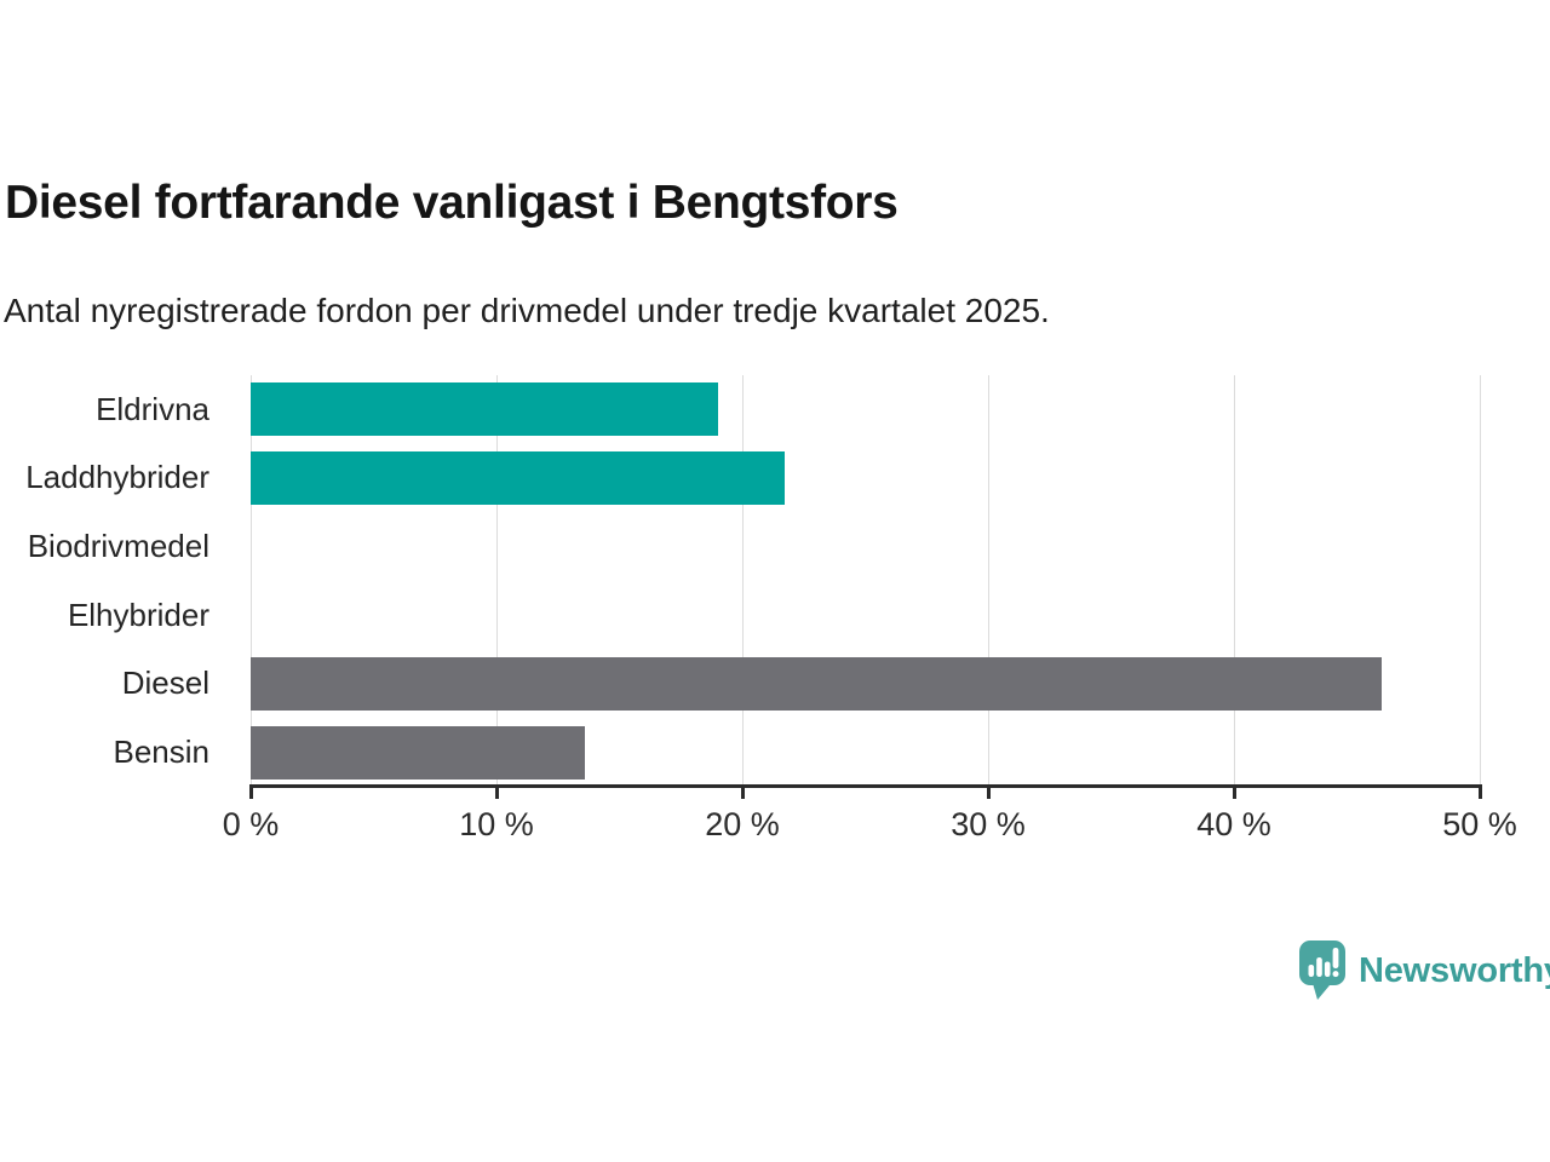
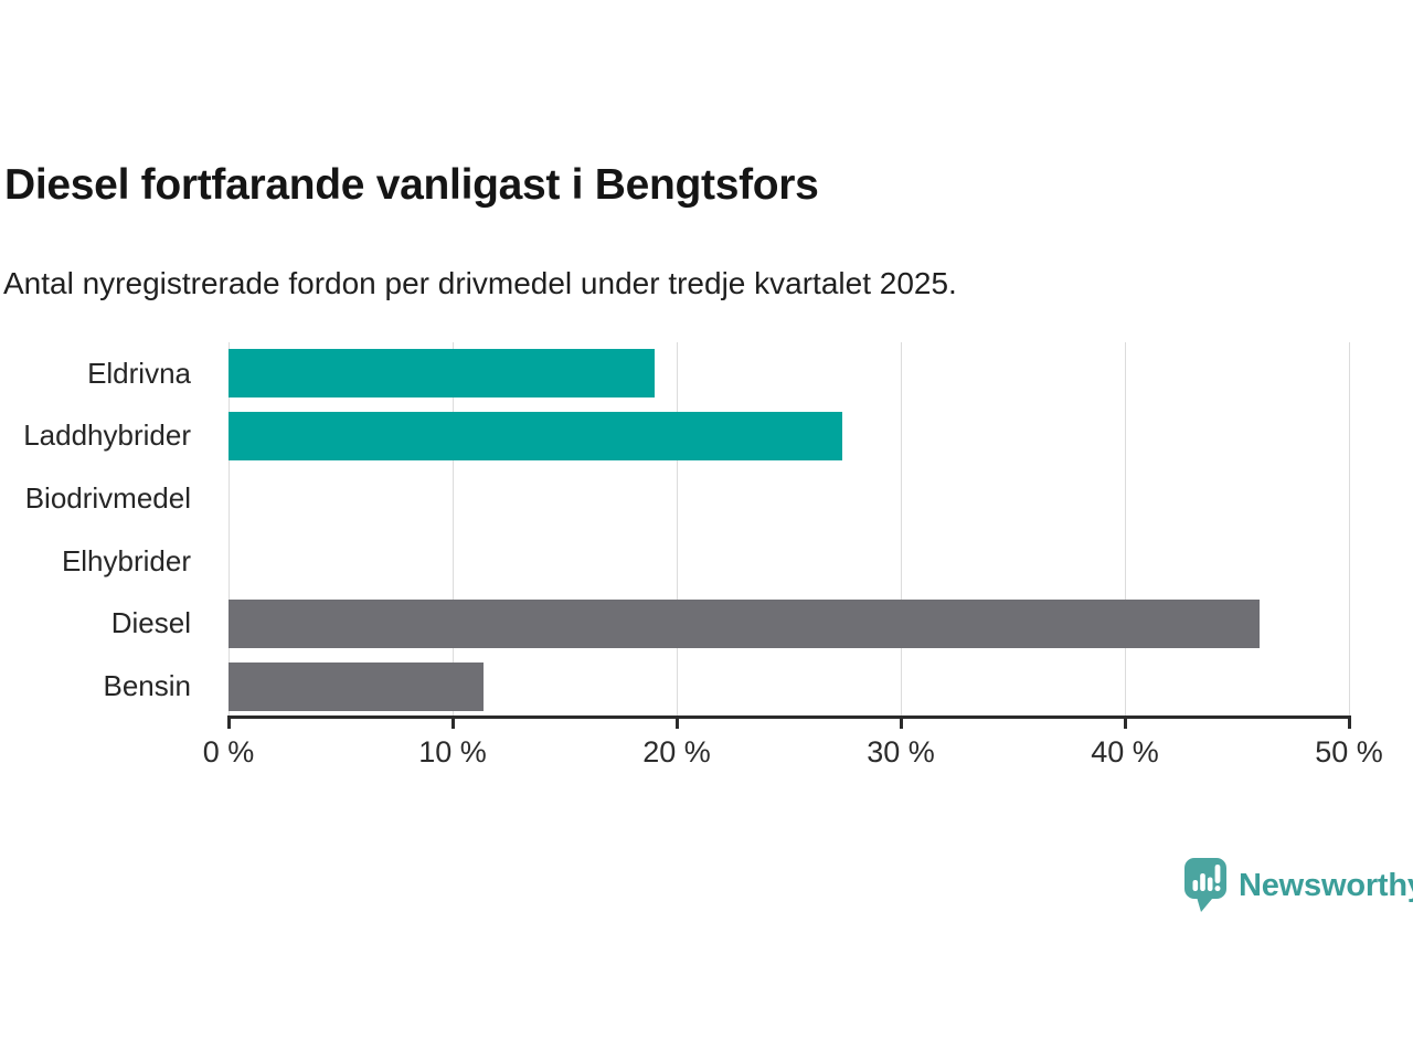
Laddhybrider: 21.7% -> 27.4%
Bensin: 13.6% -> 11.4%
